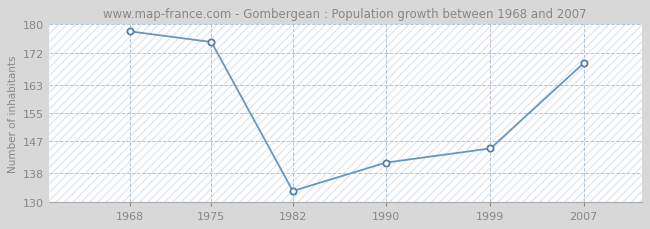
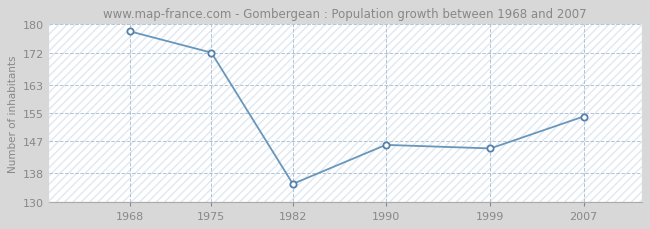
1975: 175 -> 172
1982: 133 -> 135
1990: 141 -> 146
2007: 169 -> 154
